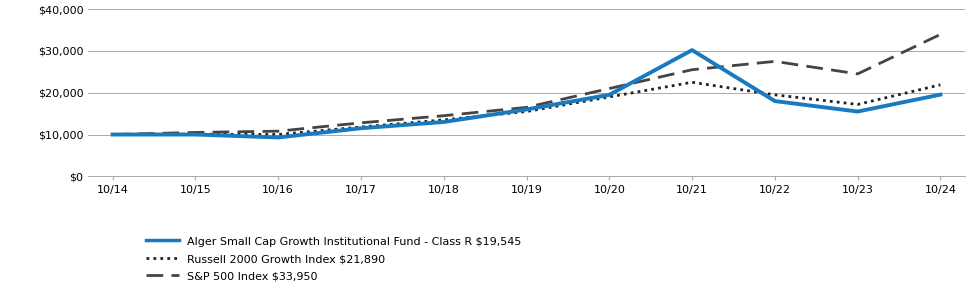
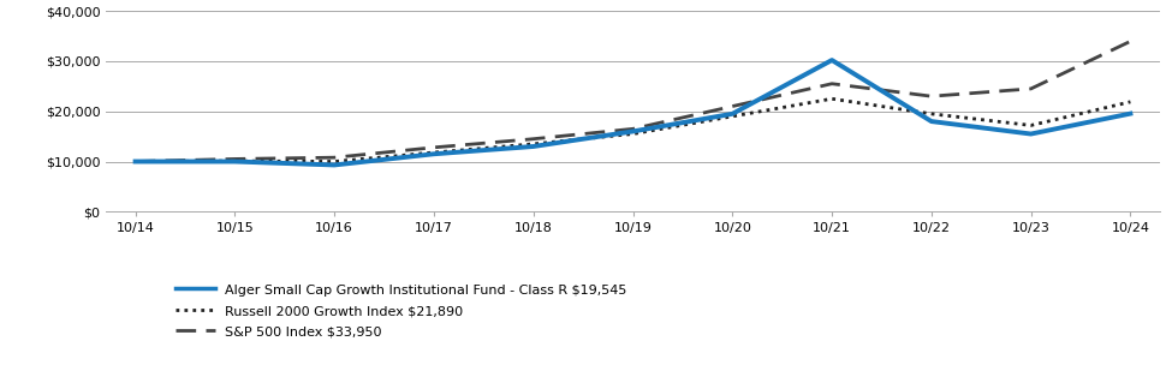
S&P 500 Index $33,950/10/22: $27,500 -> $23,000
